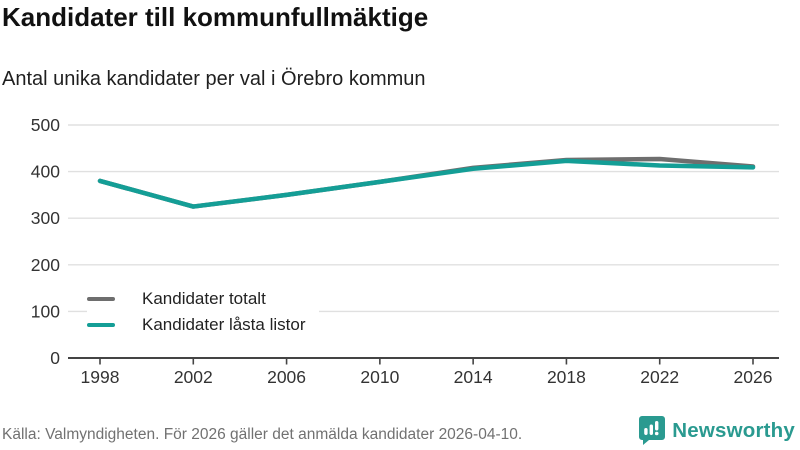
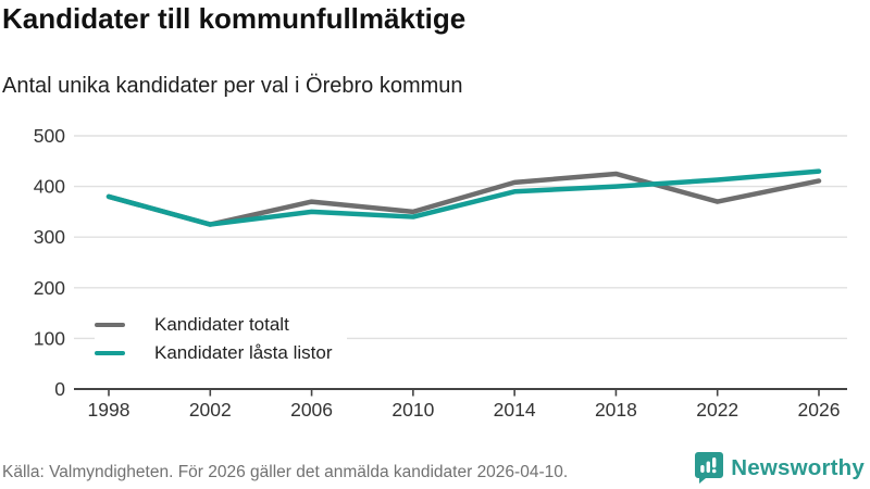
Kandidater totalt/2006: 350 -> 370
Kandidater totalt/2010: 380 -> 350
Kandidater låsta listor/2010: 380 -> 340
Kandidater låsta listor/2014: 410 -> 390
Kandidater låsta listor/2018: 420 -> 400
Kandidater totalt/2022: 430 -> 370
Kandidater låsta listor/2026: 410 -> 430
